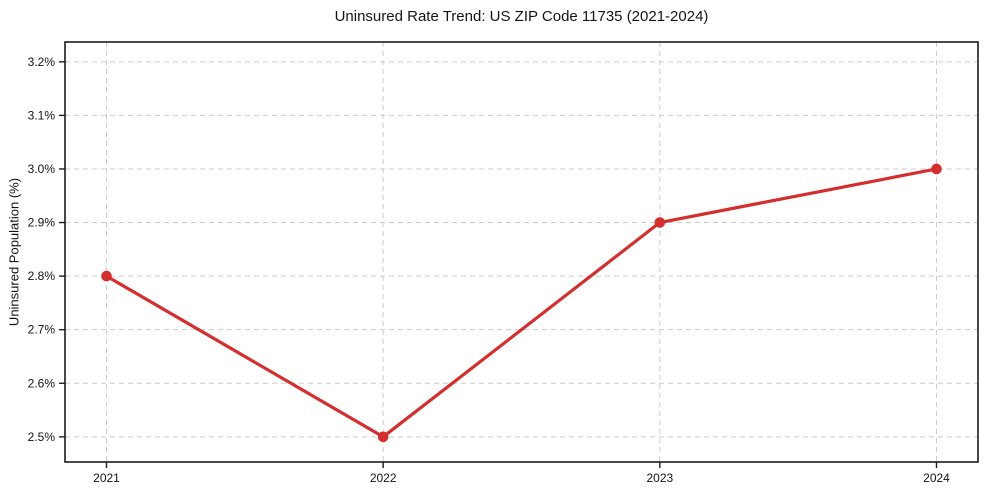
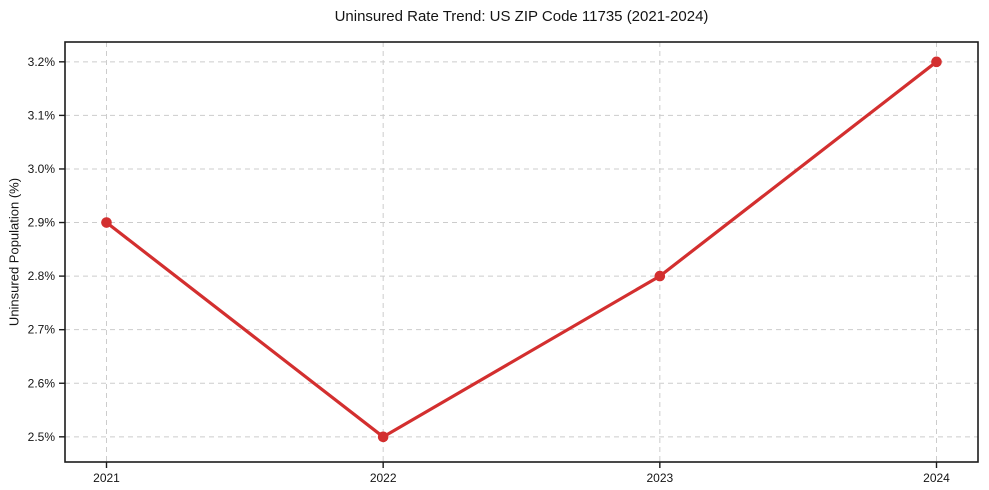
2021: 2.8% -> 2.9%
2023: 2.9% -> 2.8%
2024: 3.0% -> 3.2%
